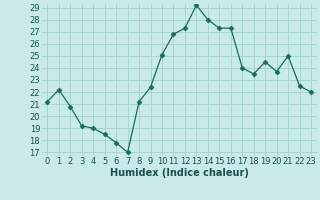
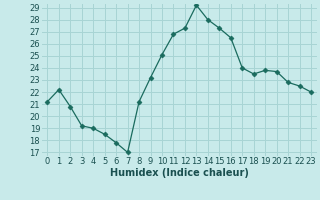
9: 22.4 -> 23.2
16: 27.3 -> 26.5
19: 24.5 -> 23.8
21: 25.0 -> 22.8
